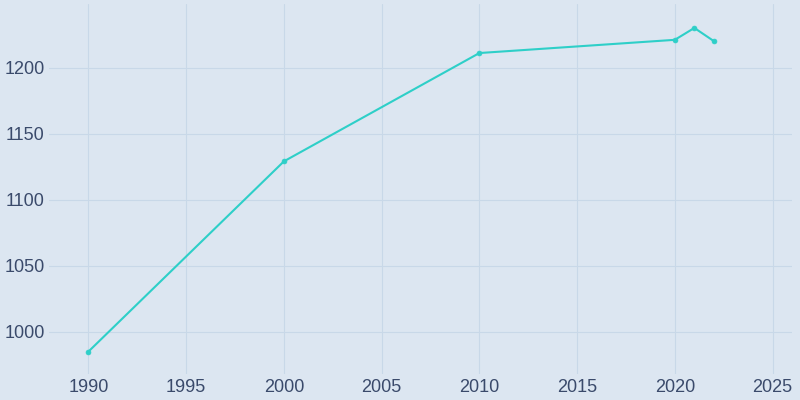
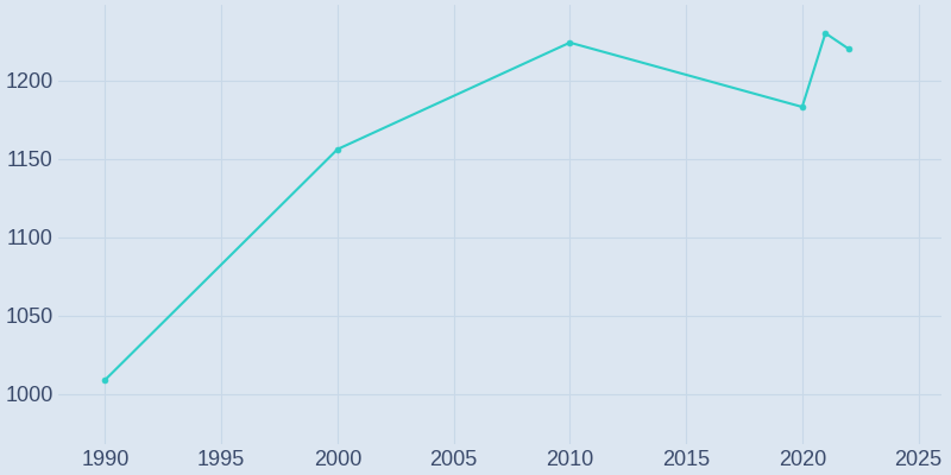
1990: 985 -> 1009
2000: 1129 -> 1156
2010: 1211 -> 1224
2020: 1221 -> 1183
